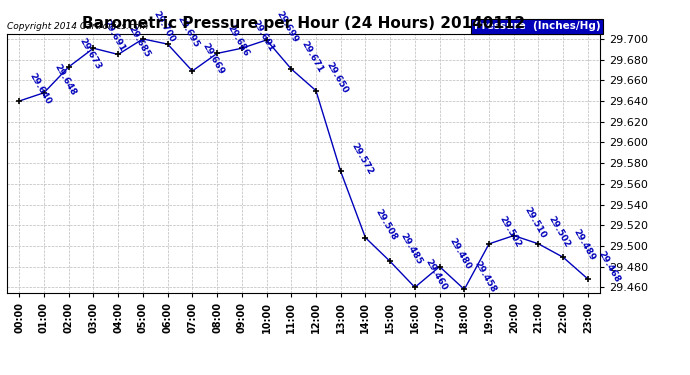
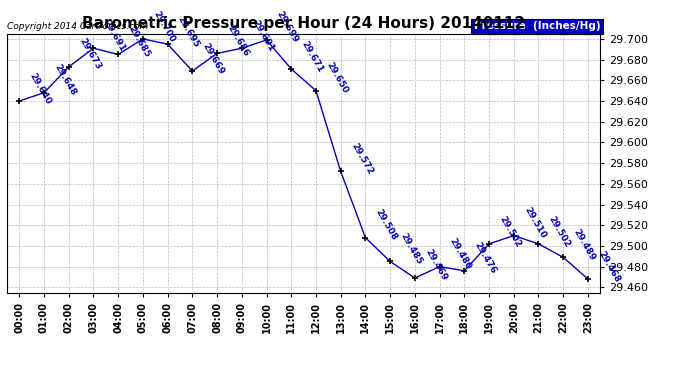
16:00: 29.460 -> 29.469
18:00: 29.458 -> 29.476
